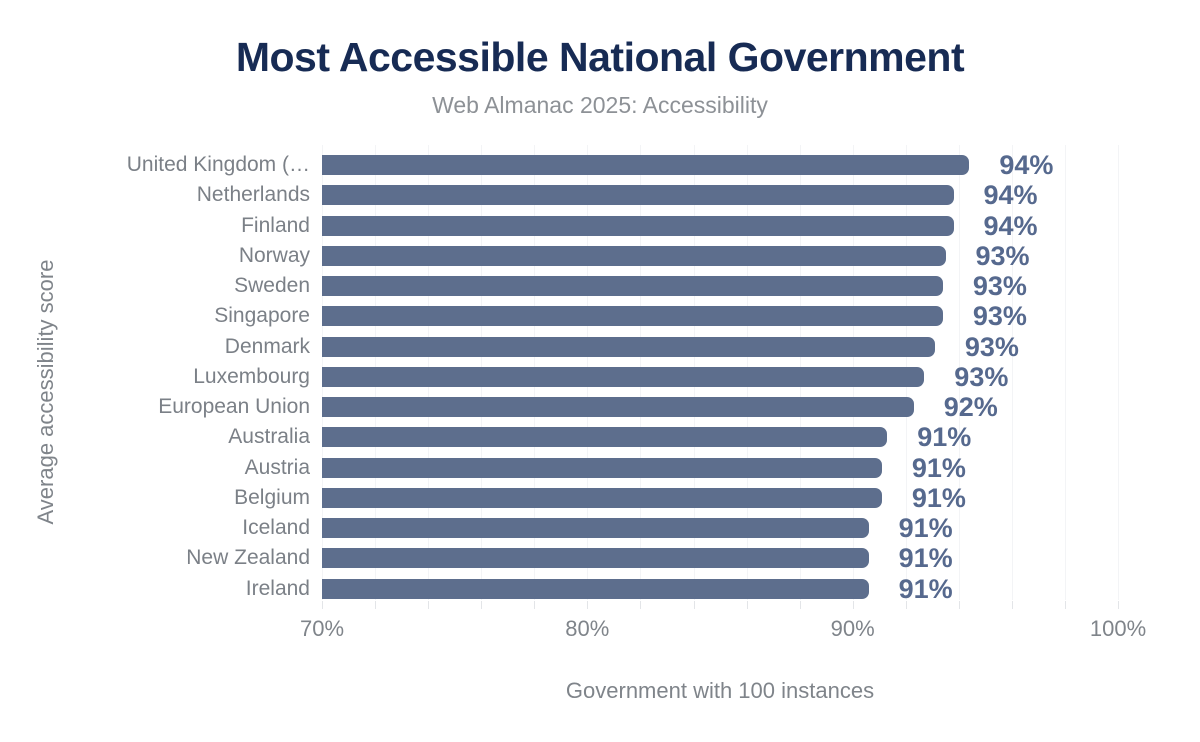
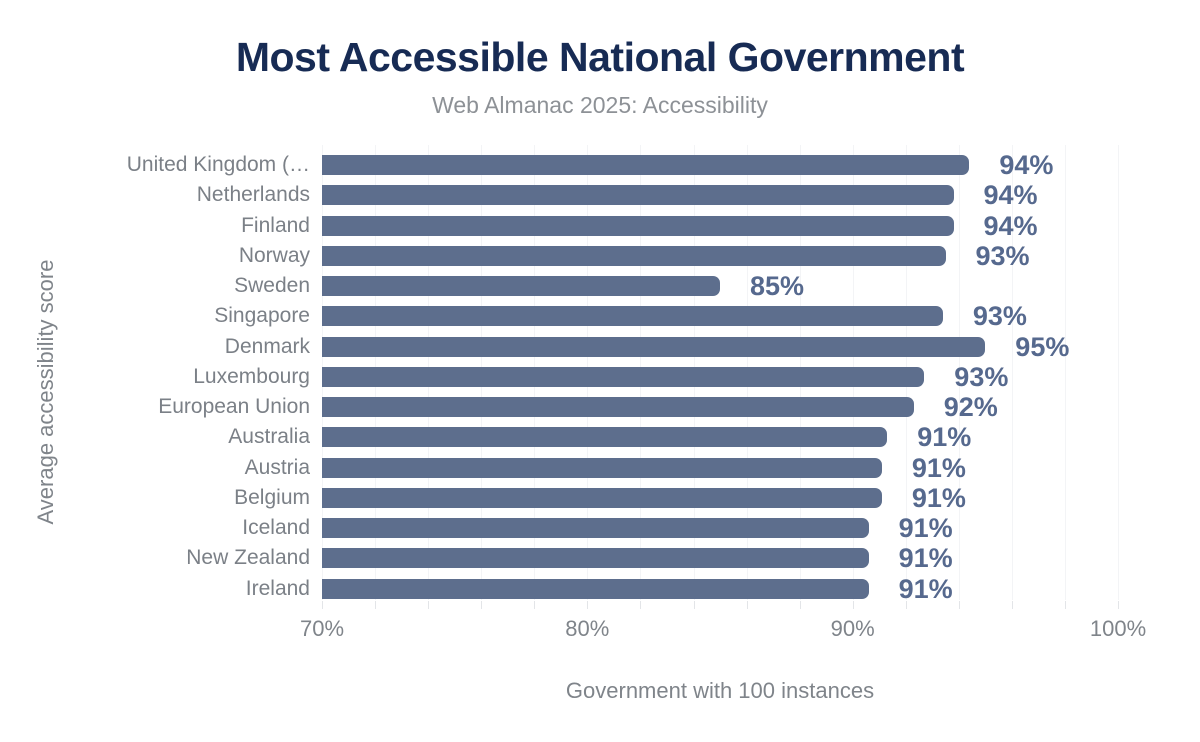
Sweden: 93% -> 85%
Denmark: 93% -> 95%
